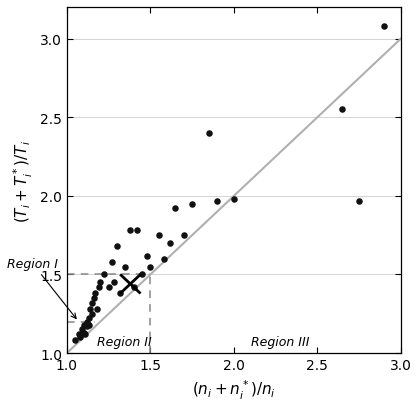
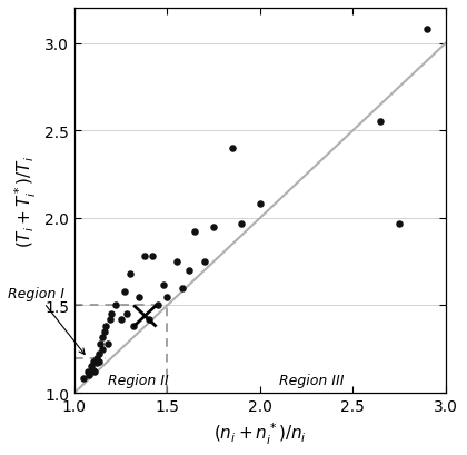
2.0: 1.98 -> 2.08
